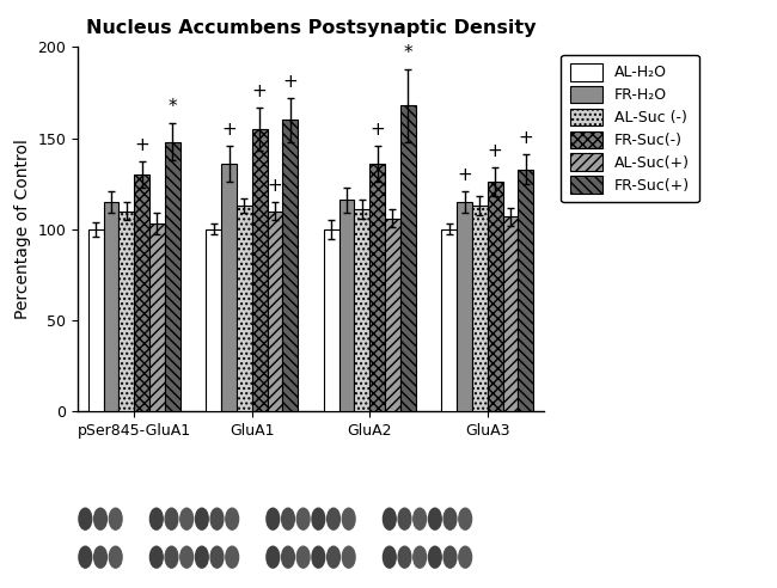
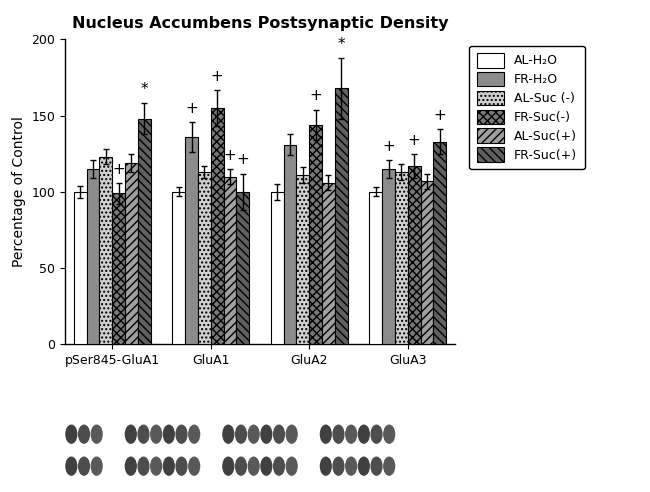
AL-Suc (-)/pSer845-GluA1: 110 -> 123
FR-Suc(-)/pSer845-GluA1: 130 -> 99
AL-Suc(+)/pSer845-GluA1: 103 -> 119
FR-Suc(+)/GluA1: 160 -> 100
FR-H₂O/GluA2: 116 -> 131
FR-Suc(-)/GluA2: 136 -> 144
FR-Suc(-)/GluA3: 126 -> 117
